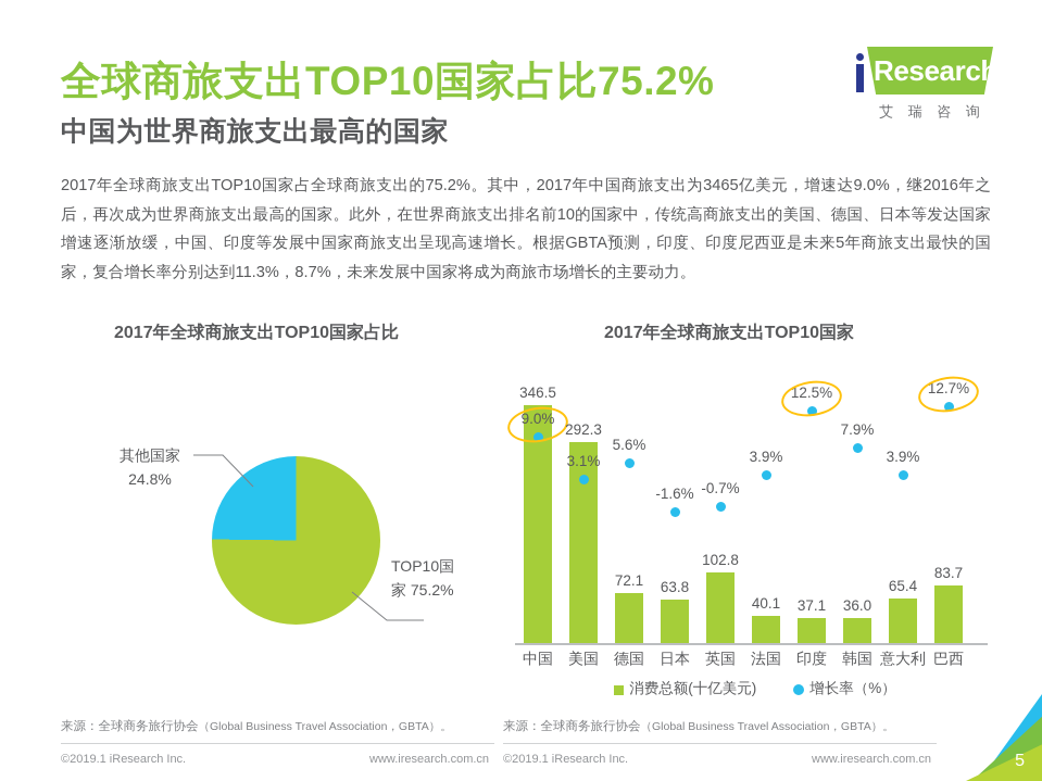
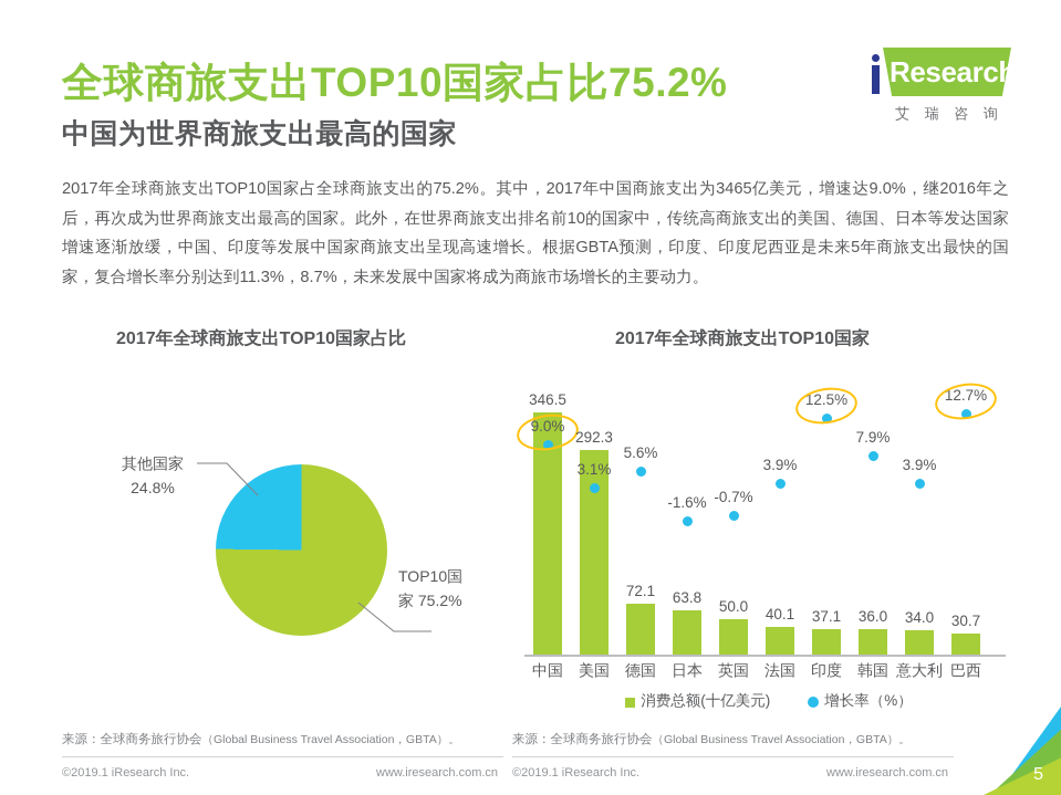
2017年全球商旅支出TOP10国家/消费总额(十亿美元)/英国: 102.8 -> 50.0
2017年全球商旅支出TOP10国家/消费总额(十亿美元)/意大利: 65.4 -> 34.0
2017年全球商旅支出TOP10国家/消费总额(十亿美元)/巴西: 83.7 -> 30.7
